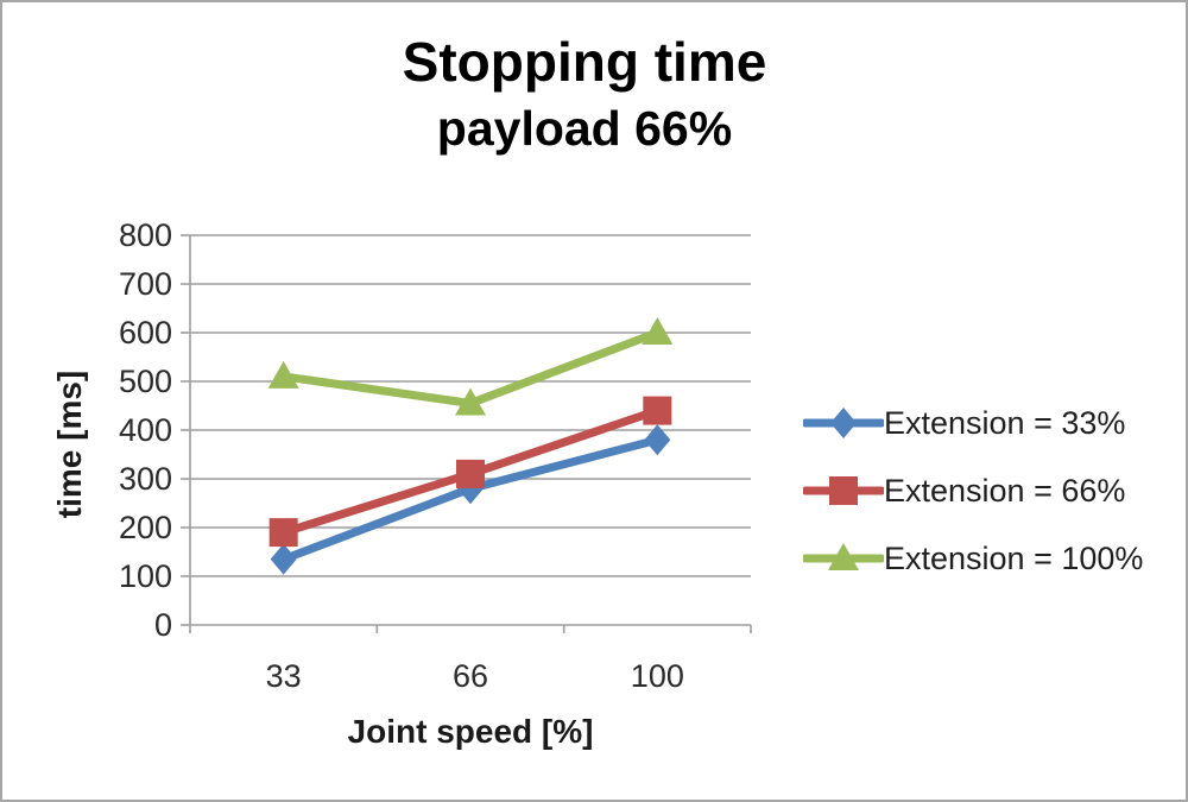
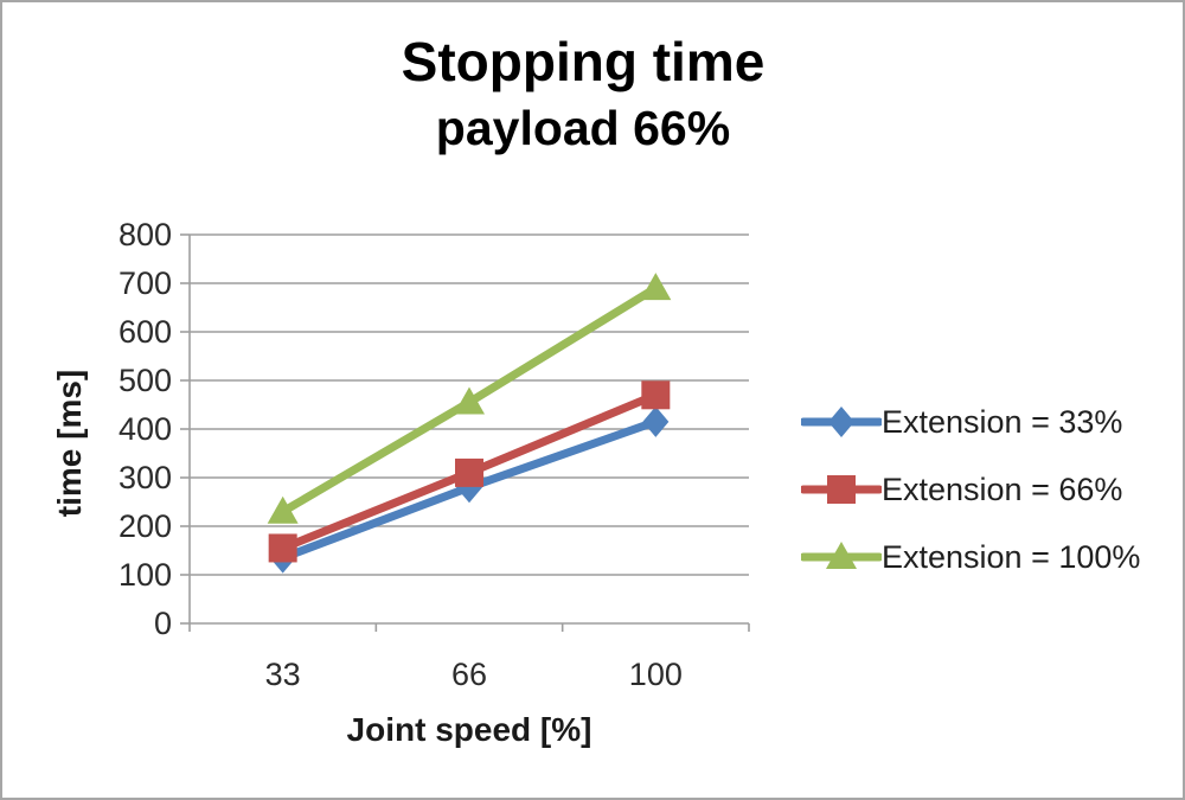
Extension = 66%/33: 190 -> 160
Extension = 100%/33: 510 -> 230
Extension = 33%/100: 380 -> 420
Extension = 66%/100: 440 -> 470
Extension = 100%/100: 600 -> 690
